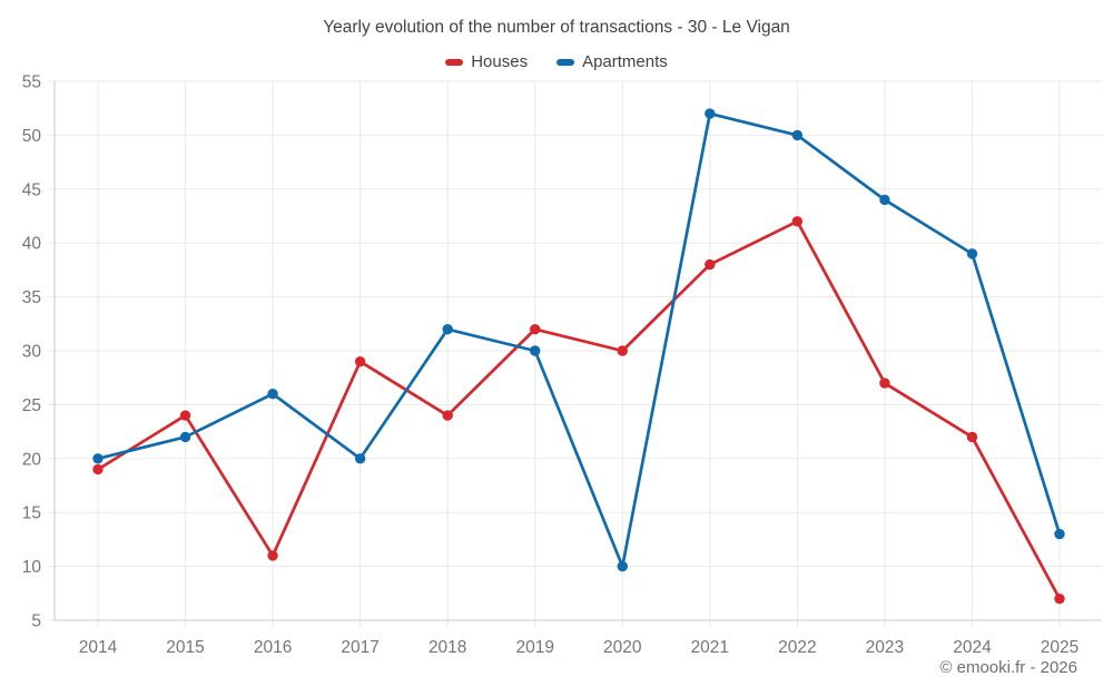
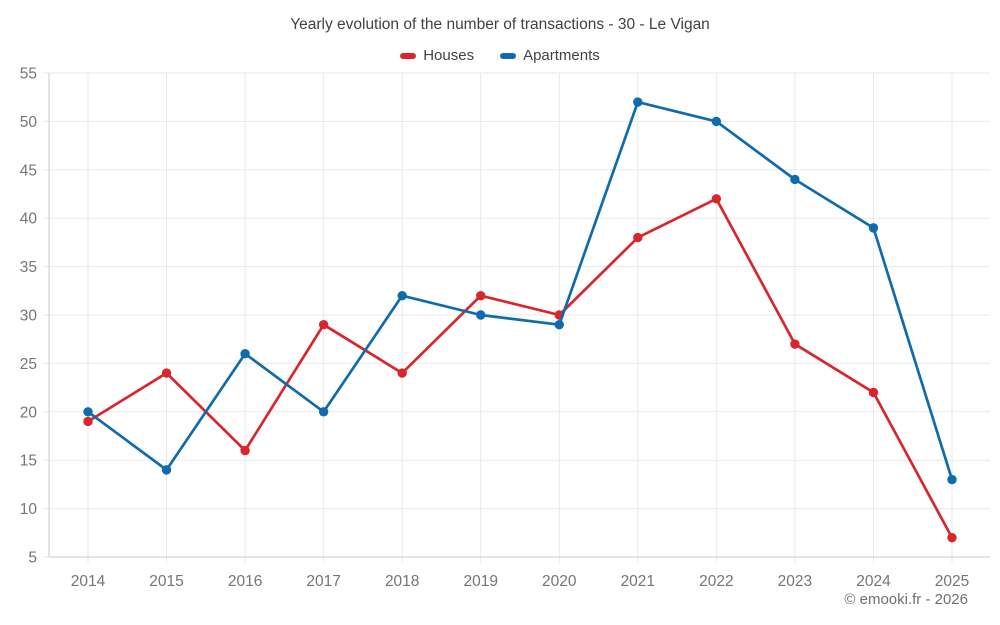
Apartments/2015: 22 -> 14
Houses/2016: 11 -> 16
Apartments/2020: 10 -> 29
